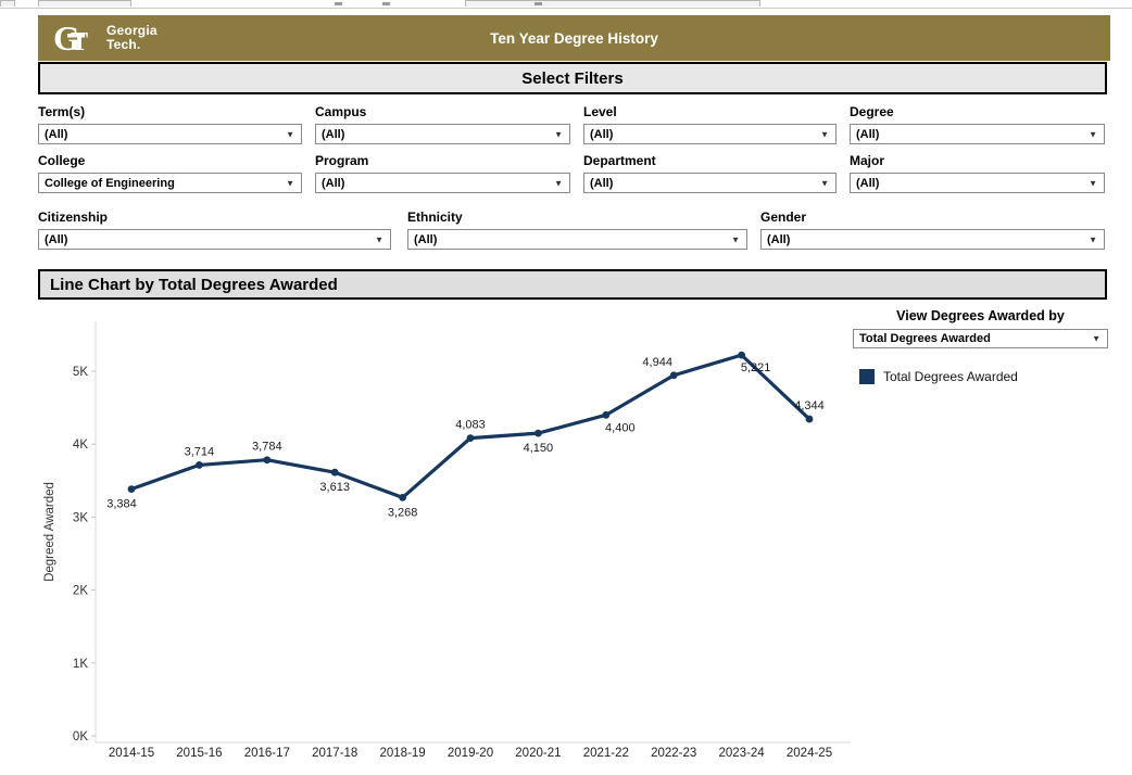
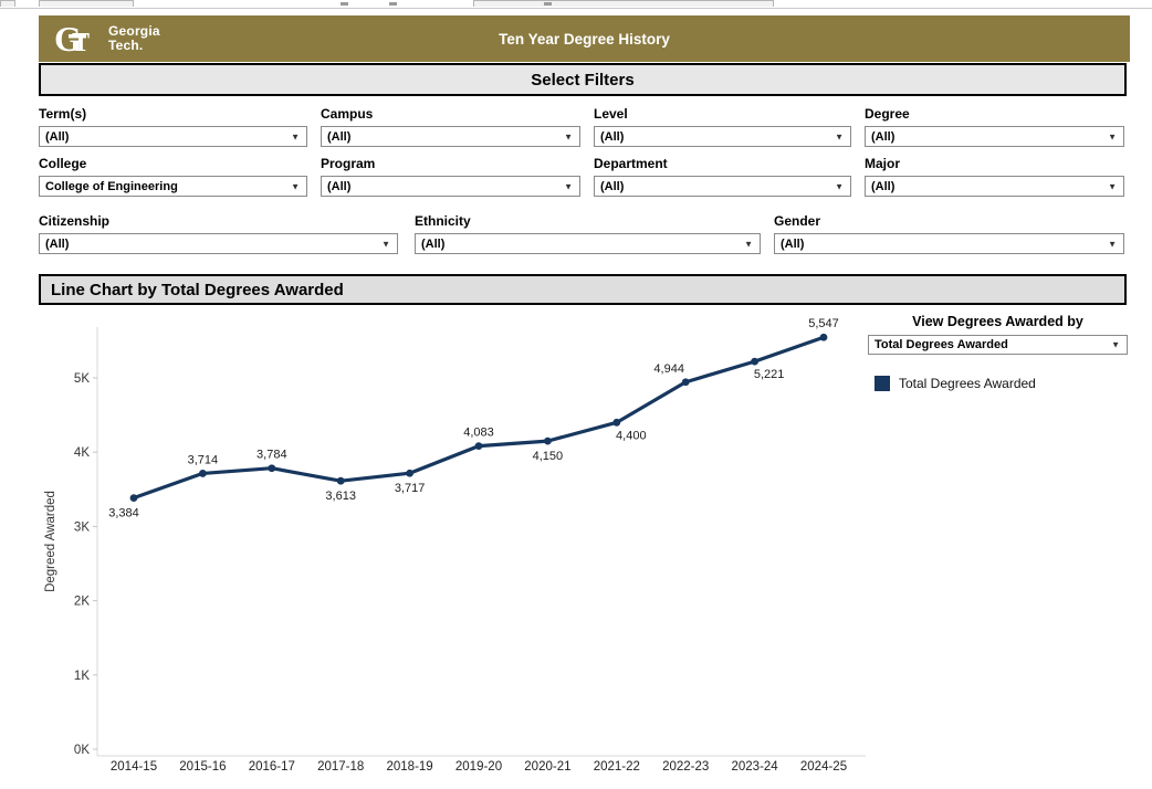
2018-19: 3,268 -> 3,717
2024-25: 4,344 -> 5,547
